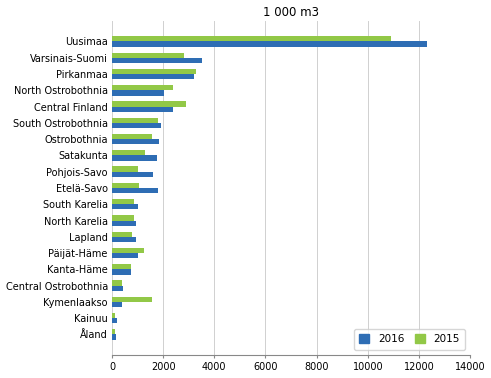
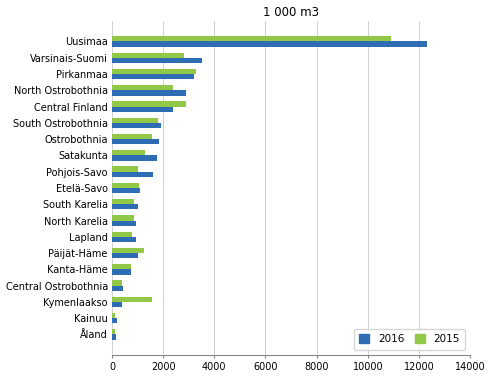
2016/North Ostrobothnia: 2050 -> 2900
2016/Etelä-Savo: 1800 -> 1100
